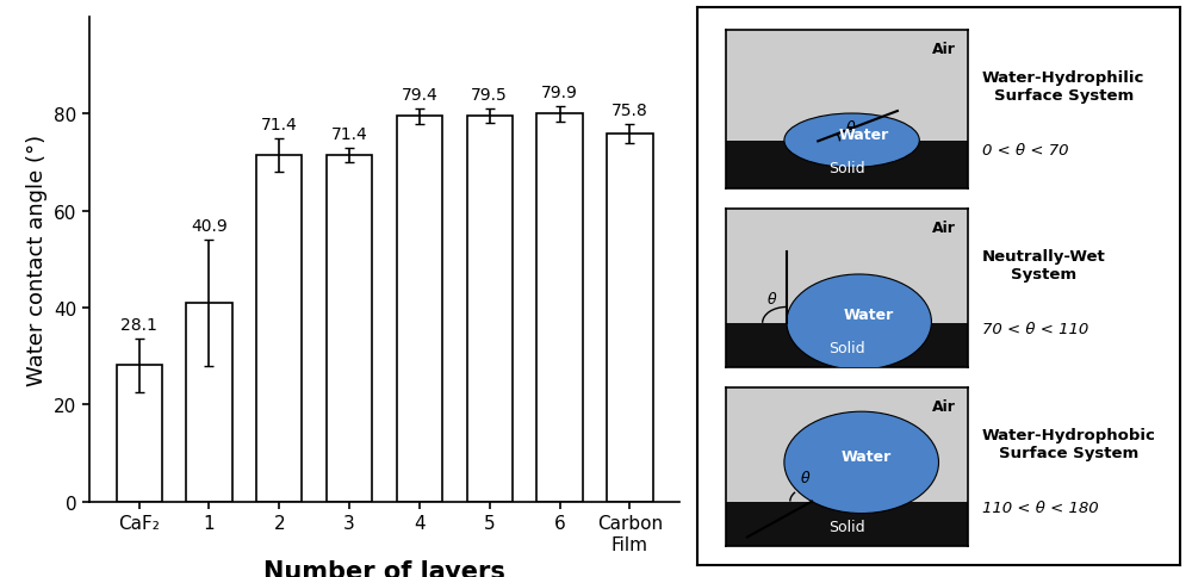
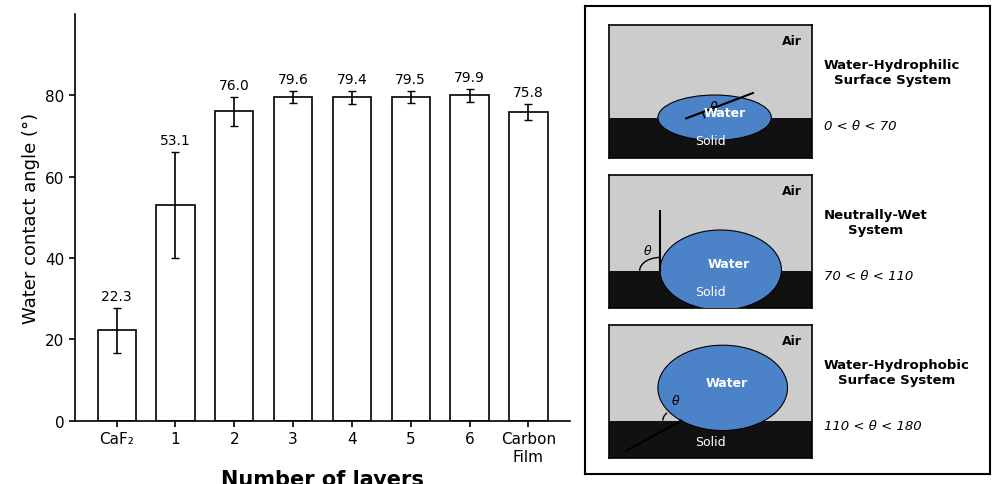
CaF₂: 28.1 -> 22.3
1: 40.9 -> 53.1
2: 71.4 -> 76.0
3: 71.4 -> 79.6
